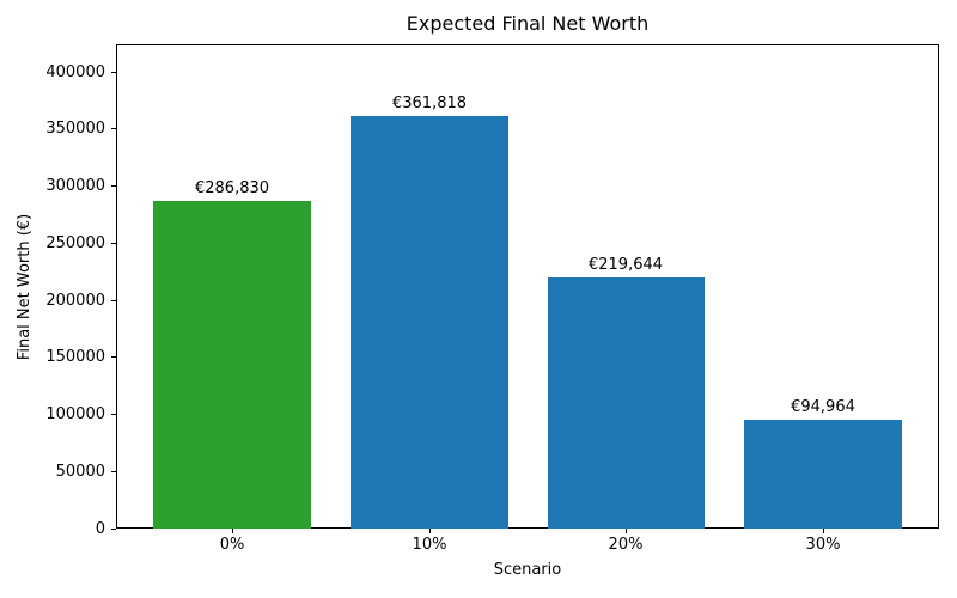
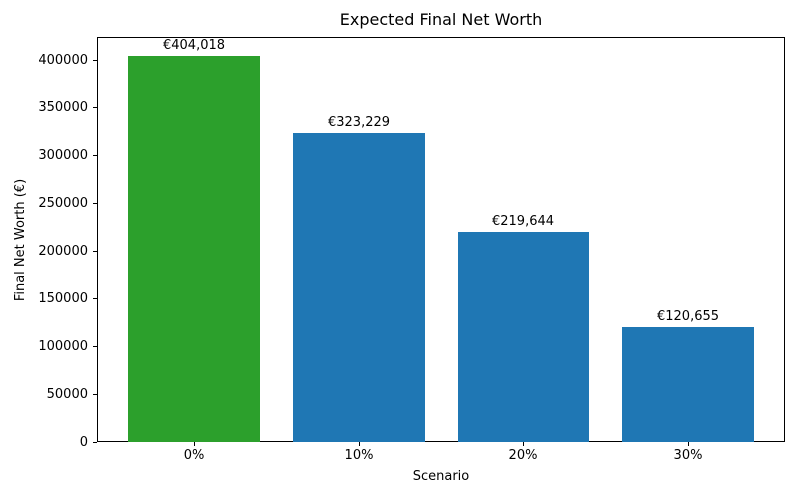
0%: €286,830 -> €404,018
10%: €361,818 -> €323,229
30%: €94,964 -> €120,655
